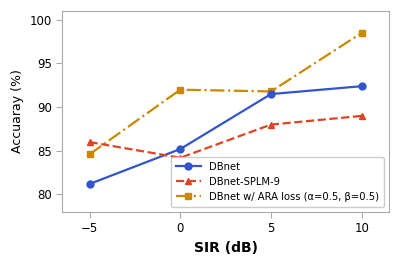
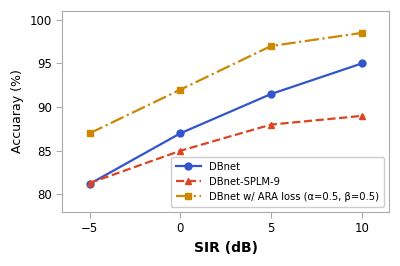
DBnet-SPLM-9/−5: 86.0 -> 81.3
DBnet w/ ARA loss (α=0.5, β=0.5)/−5: 84.6 -> 87.0
DBnet/0: 85.2 -> 87.0
DBnet-SPLM-9/0: 84.2 -> 85.0
DBnet w/ ARA loss (α=0.5, β=0.5)/5: 91.8 -> 97.0
DBnet/10: 92.4 -> 95.0
